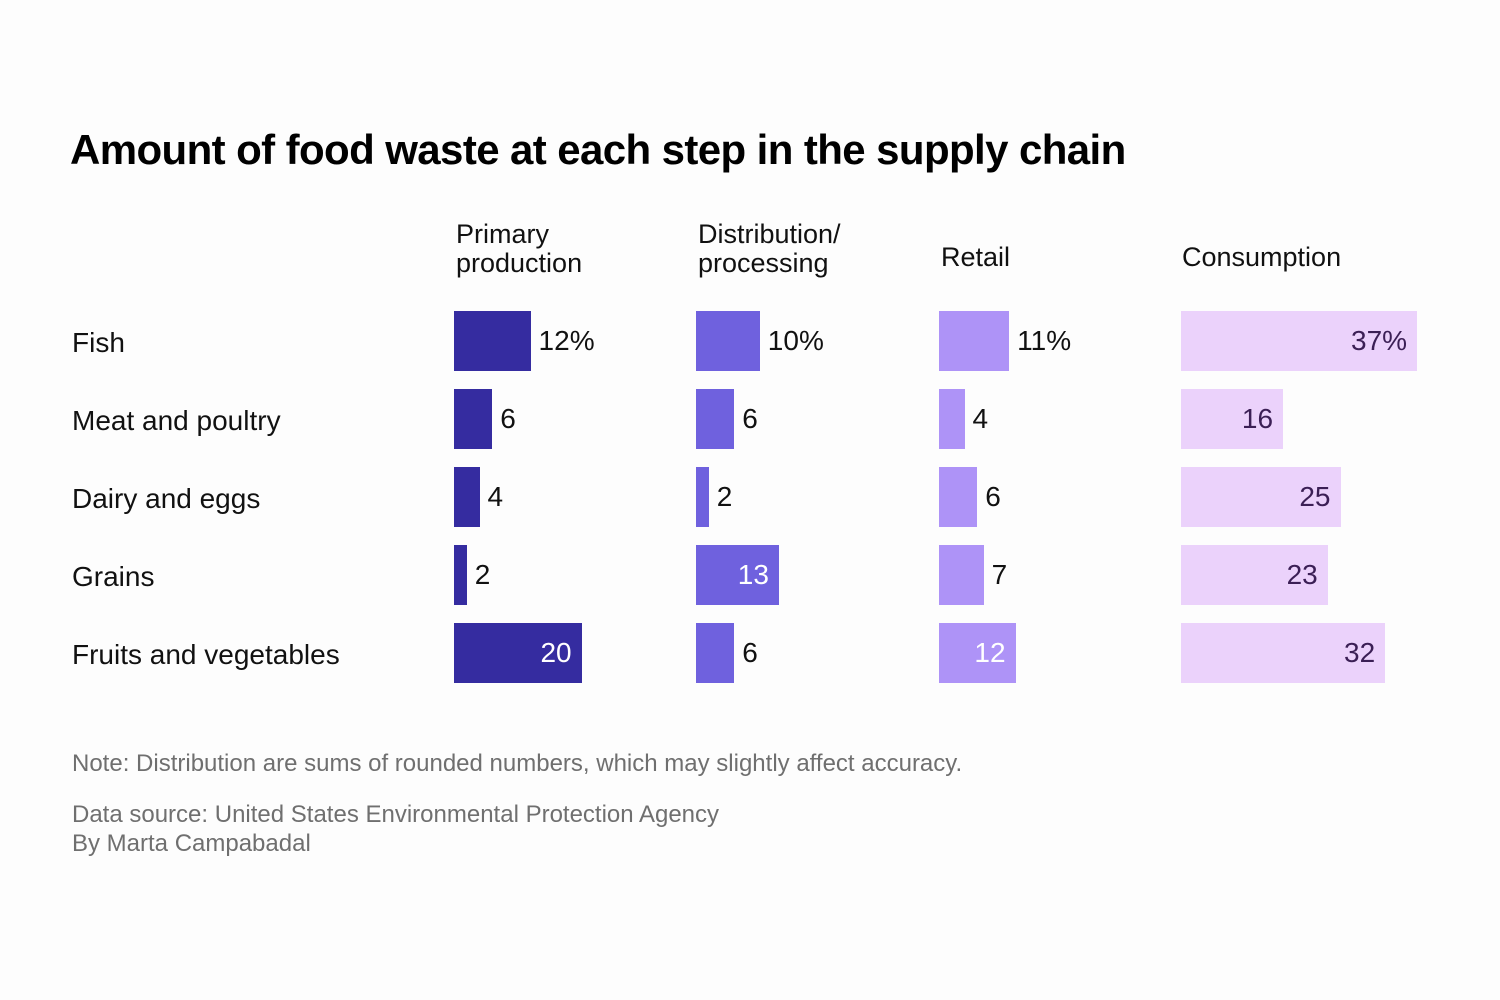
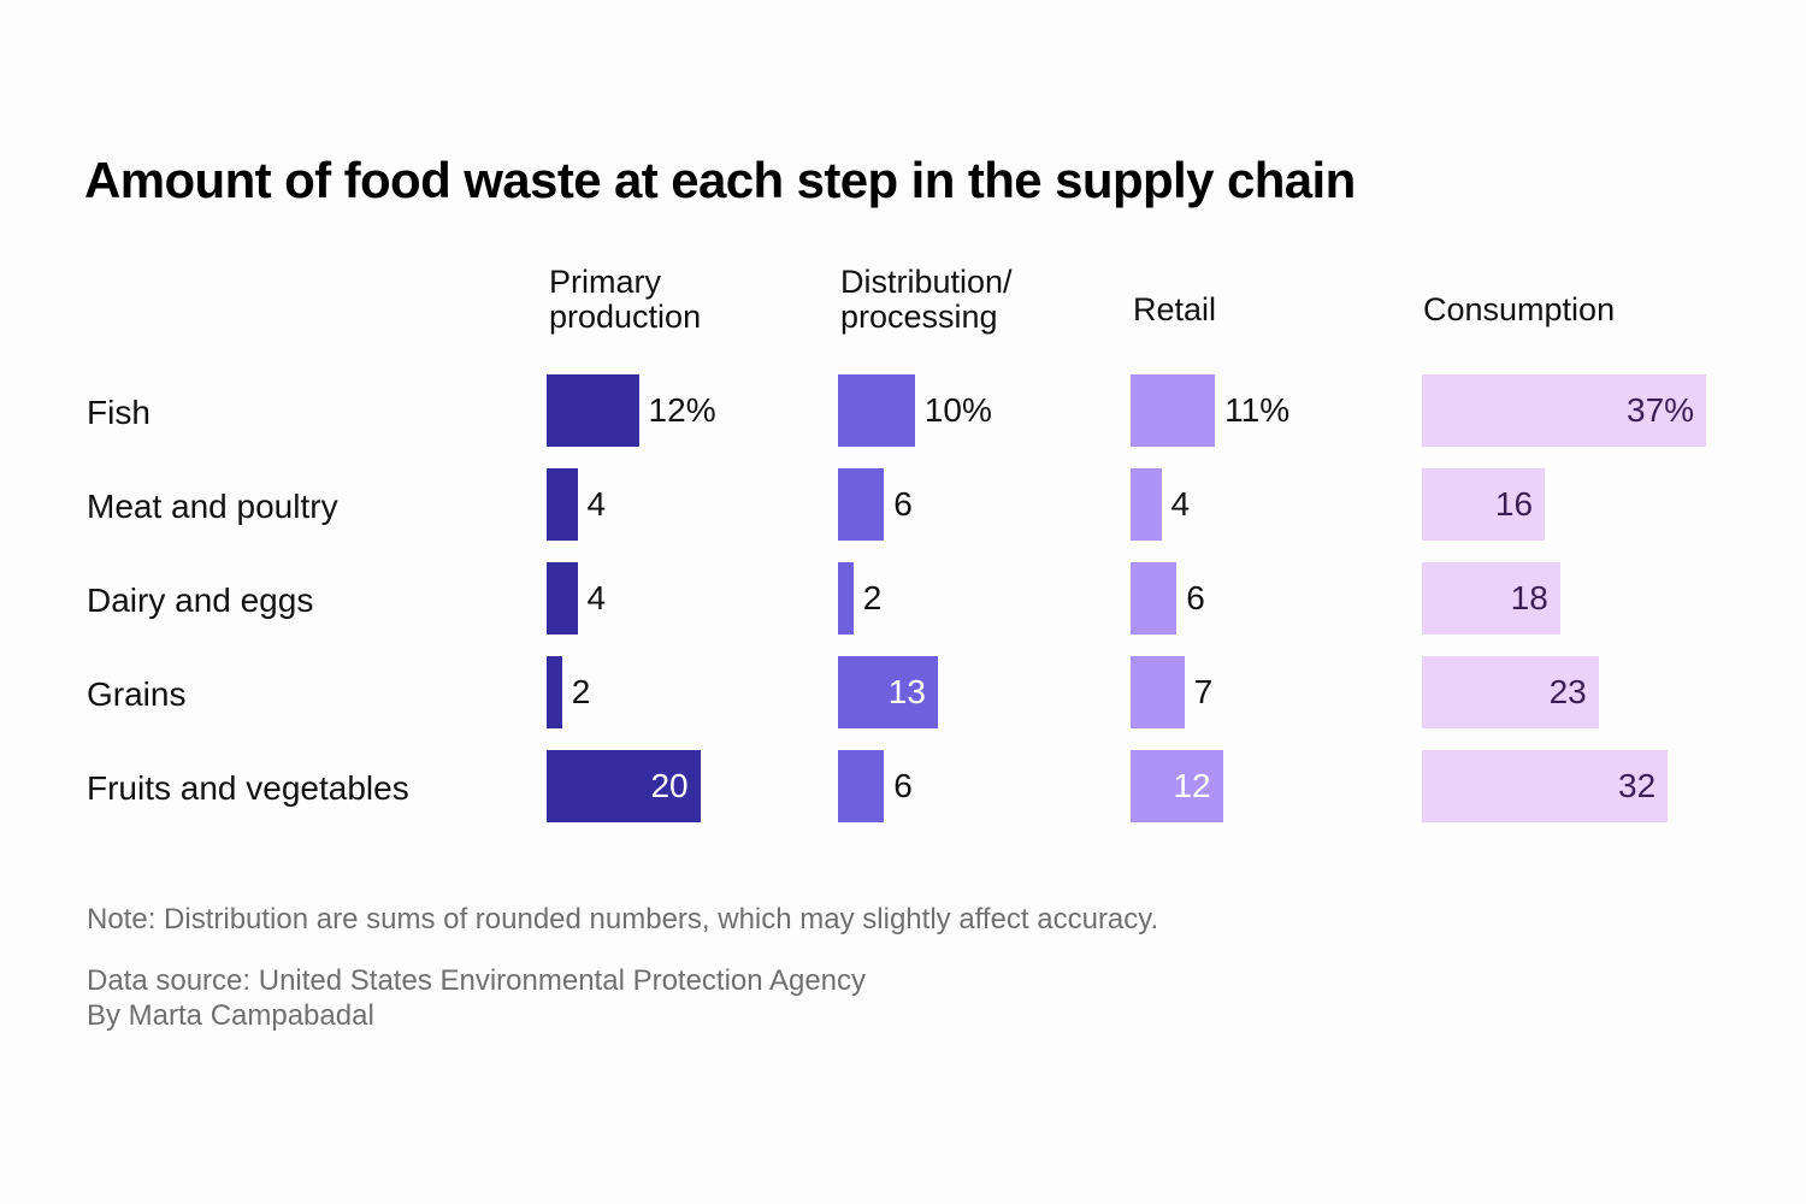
Primary production/Meat and poultry: 6 -> 4
Consumption/Dairy and eggs: 25 -> 18
